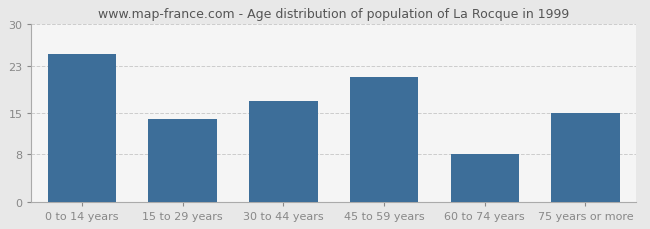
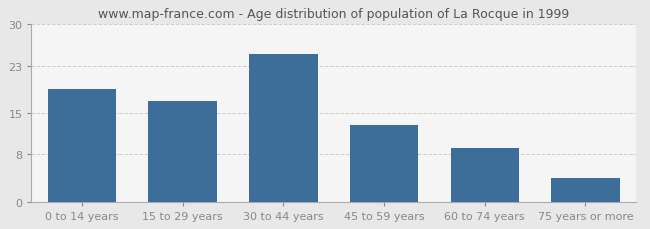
0 to 14 years: 25 -> 19
15 to 29 years: 14 -> 17
30 to 44 years: 17 -> 25
45 to 59 years: 21 -> 13
60 to 74 years: 8 -> 9
75 years or more: 15 -> 4
